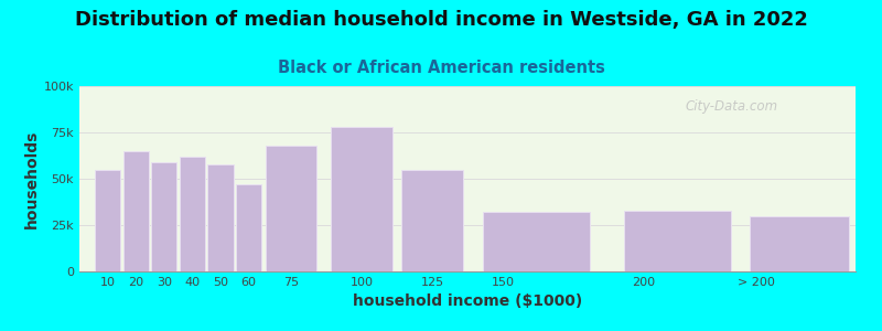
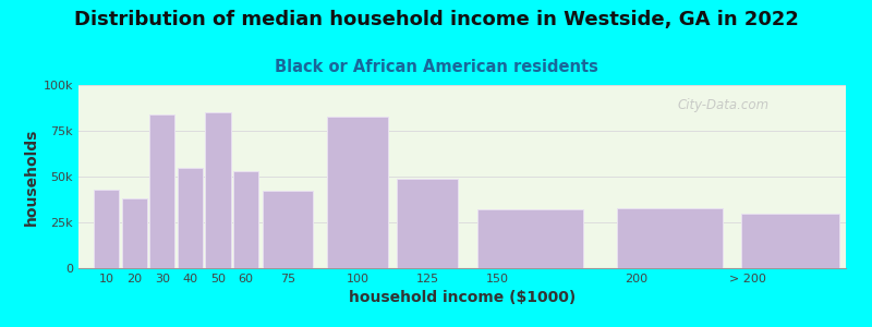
10: 55k -> 43k
20: 65k -> 38k
30: 59k -> 84k
40: 62k -> 55k
50: 58k -> 85k
60: 47k -> 53k
75: 68k -> 42k
100: 78k -> 83k
125: 55k -> 49k
